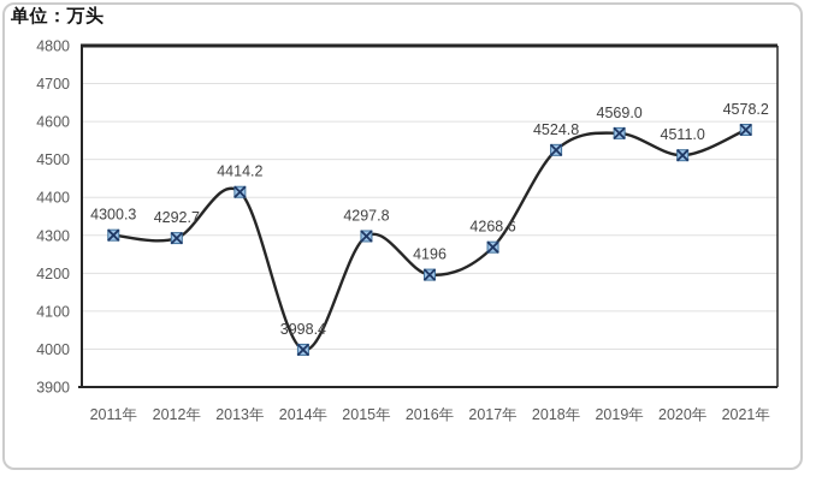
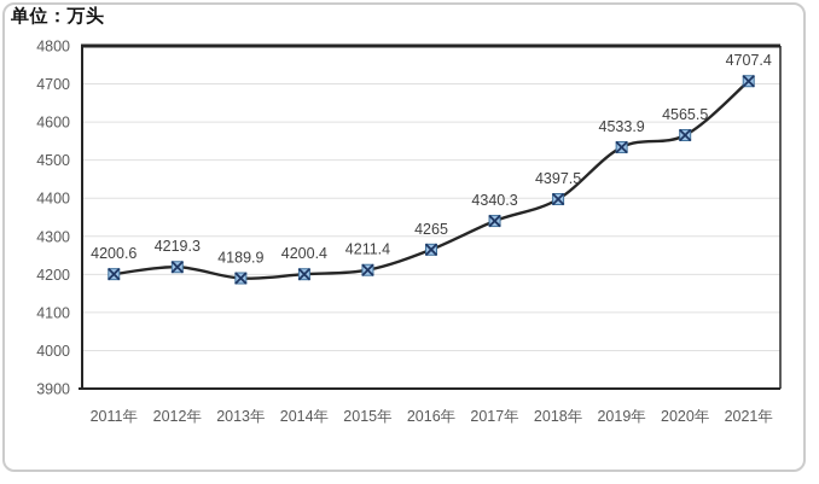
2011年: 4300.3 -> 4200.6
2012年: 4292.7 -> 4219.3
2013年: 4414.2 -> 4189.9
2014年: 3998.4 -> 4200.4
2015年: 4297.8 -> 4211.4
2016年: 4196 -> 4265
2017年: 4268.6 -> 4340.3
2018年: 4524.8 -> 4397.5
2019年: 4569.0 -> 4533.9
2020年: 4511.0 -> 4565.5
2021年: 4578.2 -> 4707.4
